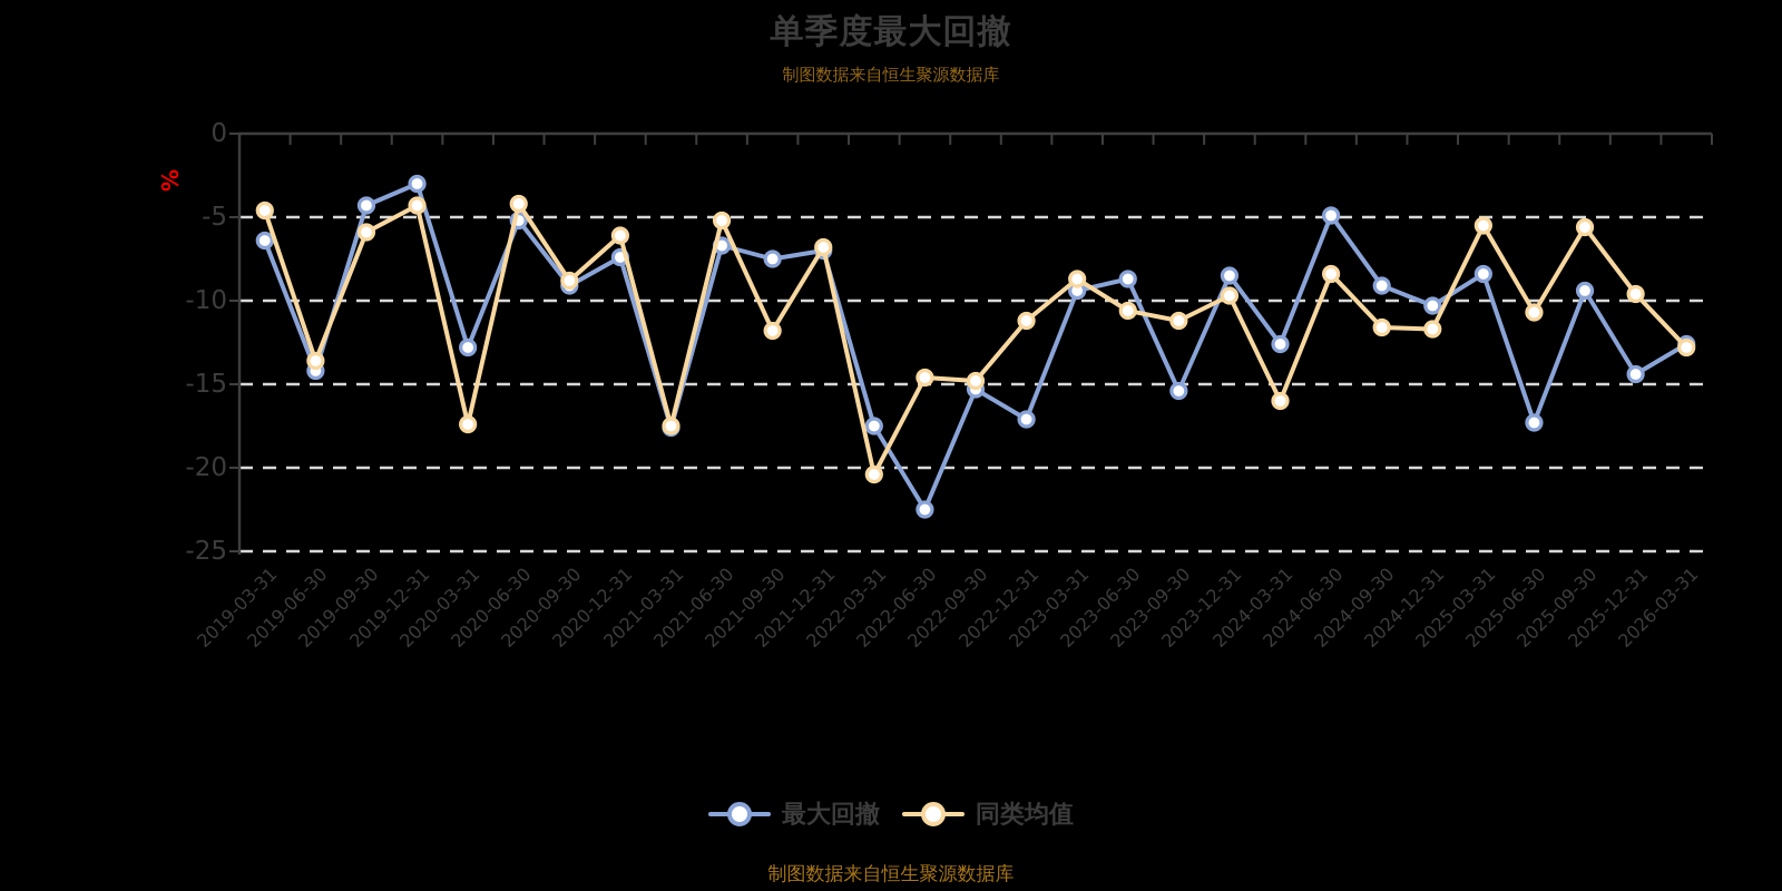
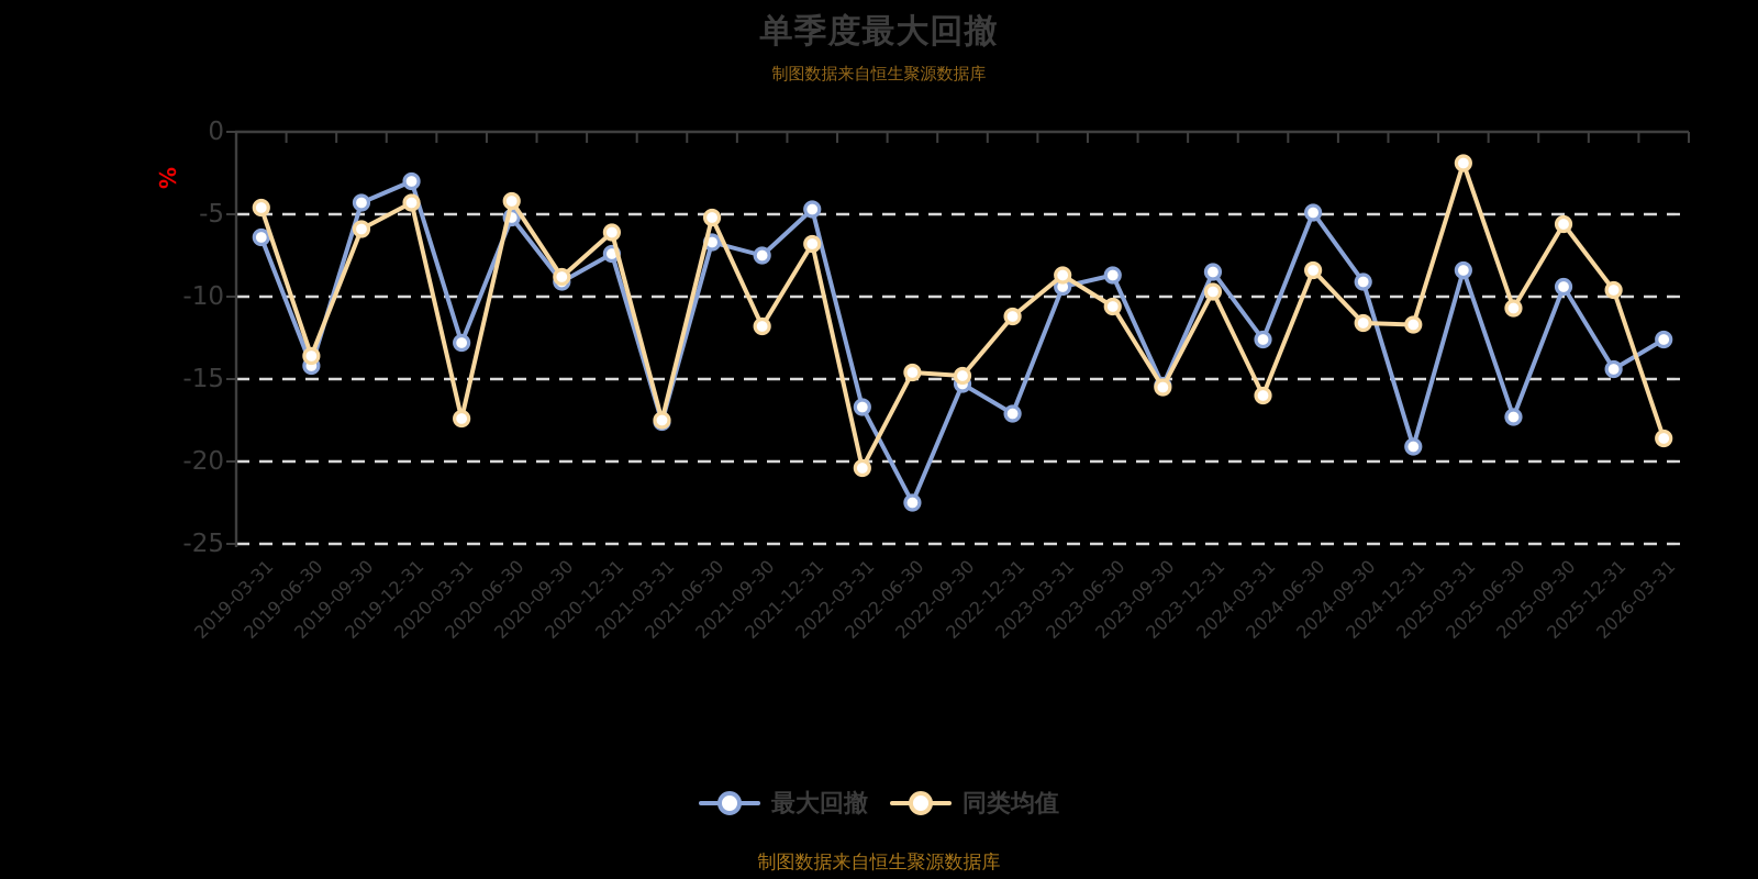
最大回撤/2021-12-31: -7.0 -> -4.7
最大回撤/2022-03-31: -17.5 -> -16.7
同类均值/2023-09-30: -11.2 -> -15.5
最大回撤/2024-12-31: -10.3 -> -19.1
同类均值/2025-03-31: -5.5 -> -1.9
同类均值/2026-03-31: -12.8 -> -18.6
